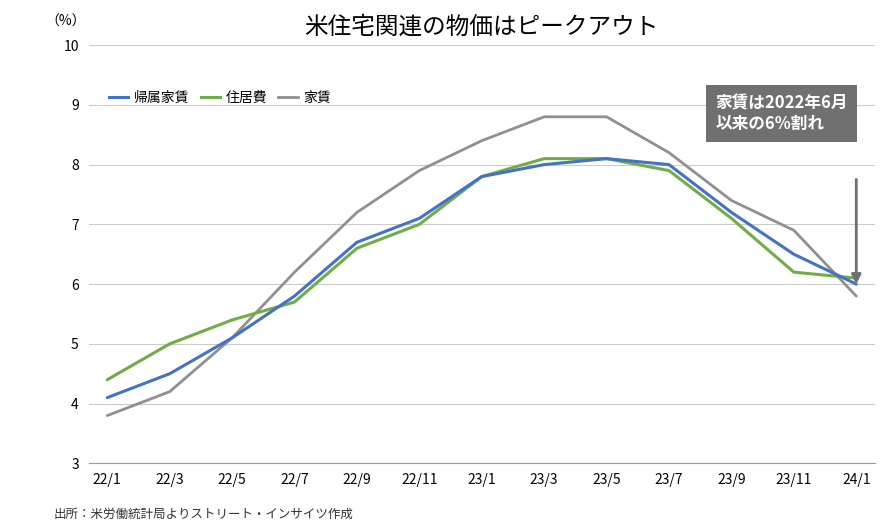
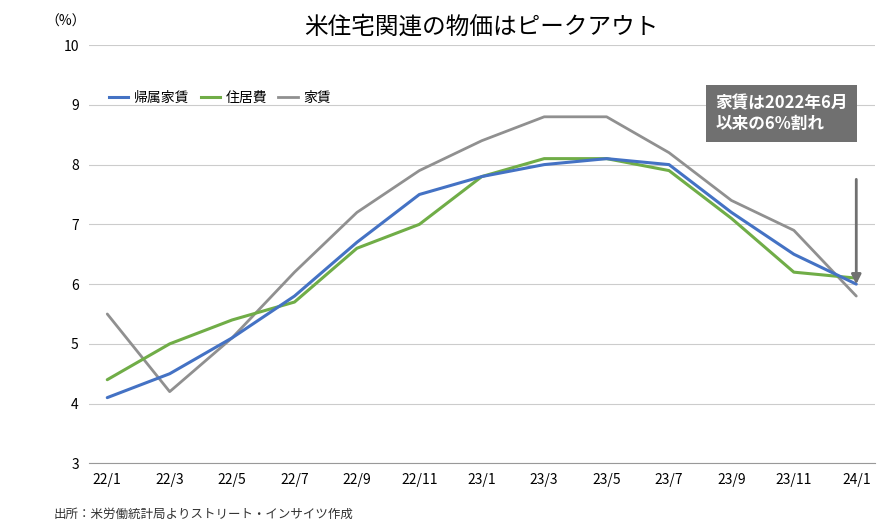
家賃/22/1: 3.8 -> 5.5
帰属家賃/22/11: 7.1 -> 7.5
